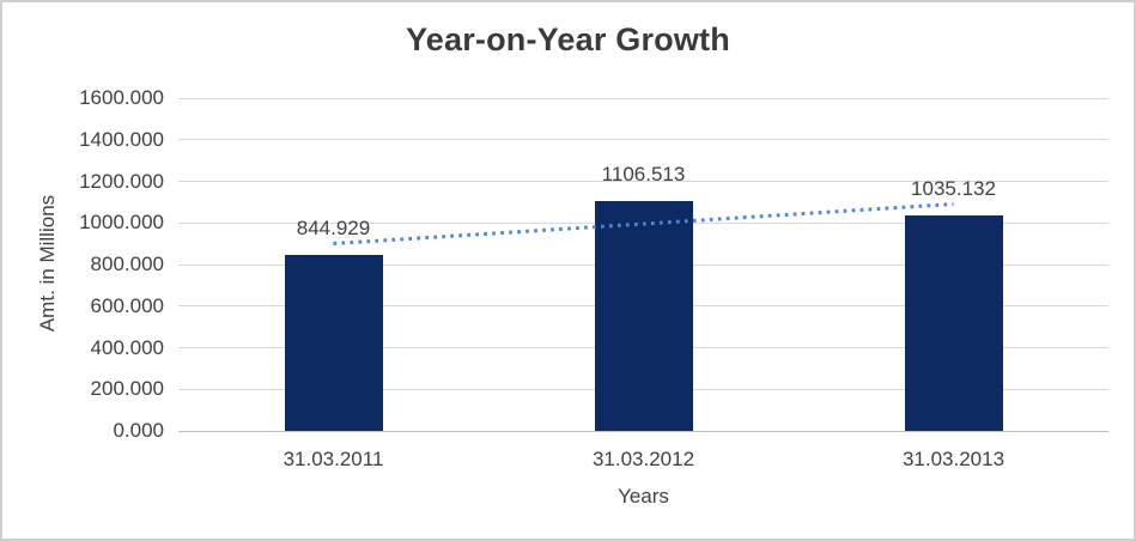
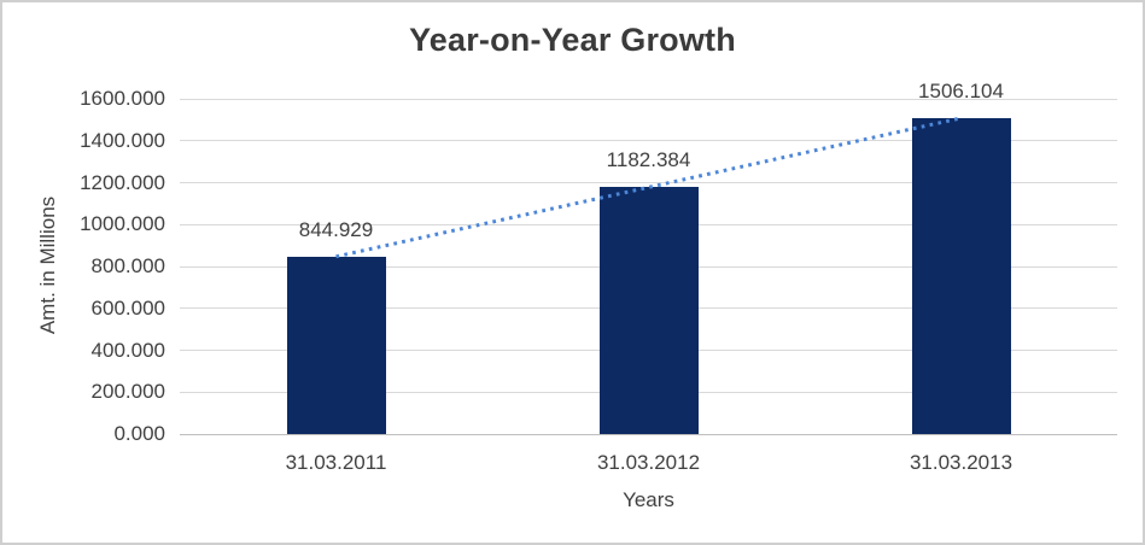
31.03.2012: 1106.513 -> 1182.384
31.03.2013: 1035.132 -> 1506.104
